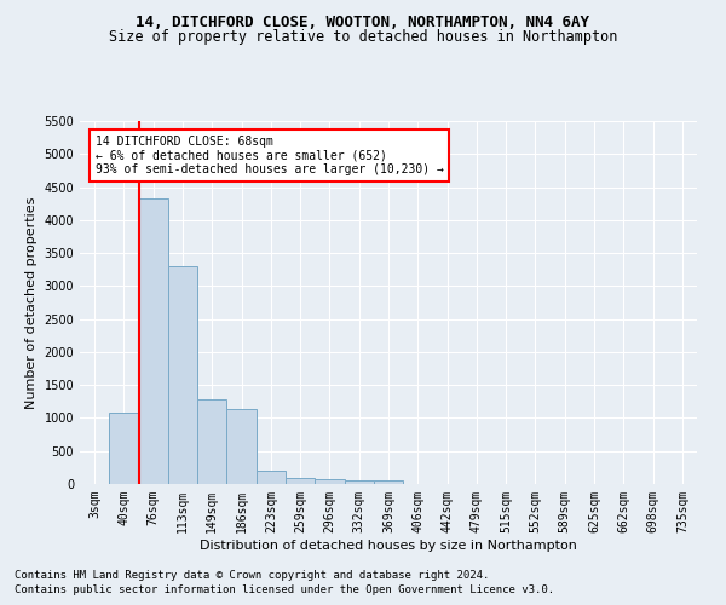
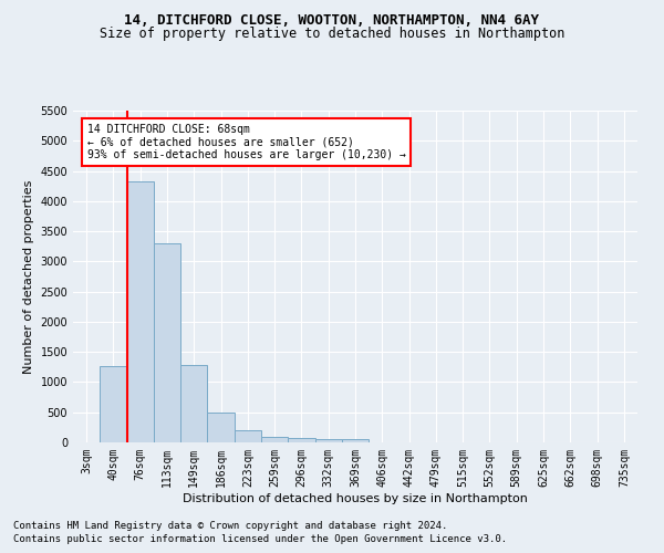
40sqm: 1080 -> 1270
186sqm: 1140 -> 490
